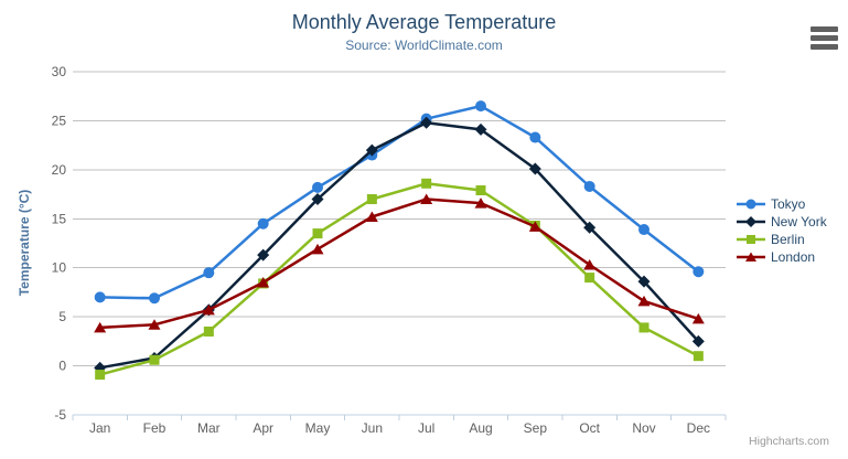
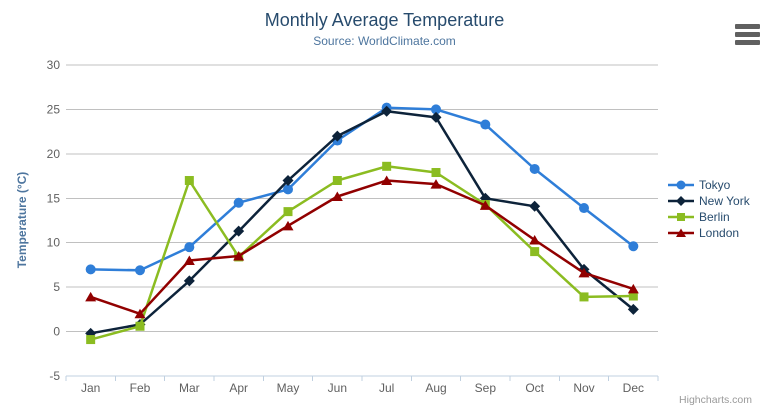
London/Feb: 4 -> 2
Berlin/Mar: 4 -> 17
London/Mar: 6 -> 8
Tokyo/May: 18 -> 16
Tokyo/Aug: 26 -> 25
New York/Sep: 20 -> 15
New York/Nov: 9 -> 7
Berlin/Dec: 1 -> 4
